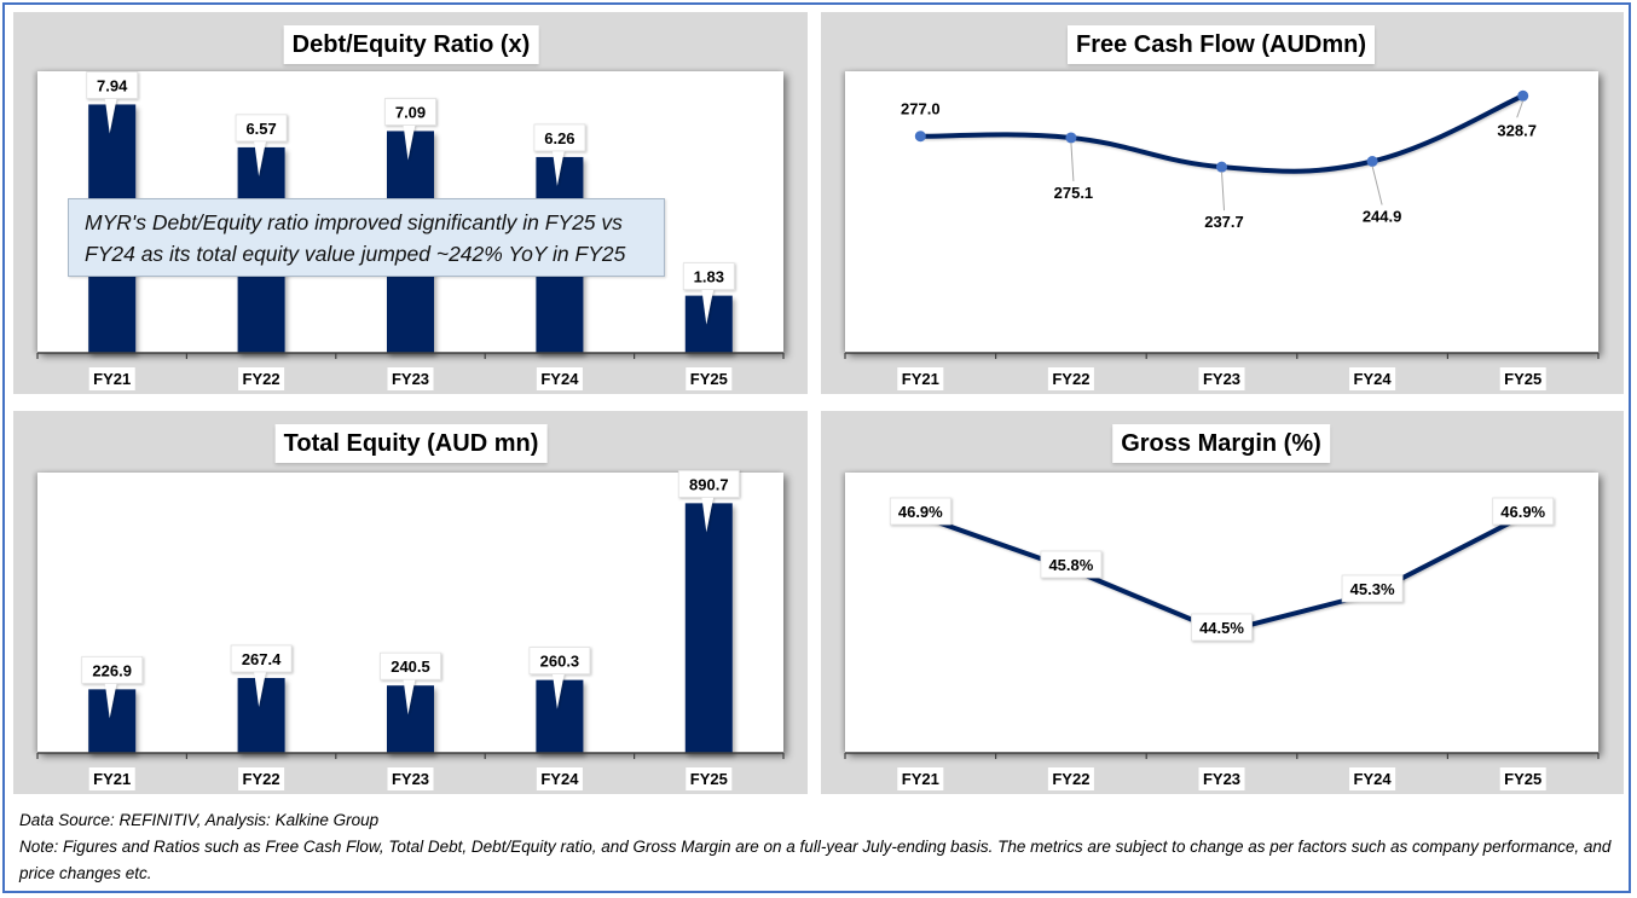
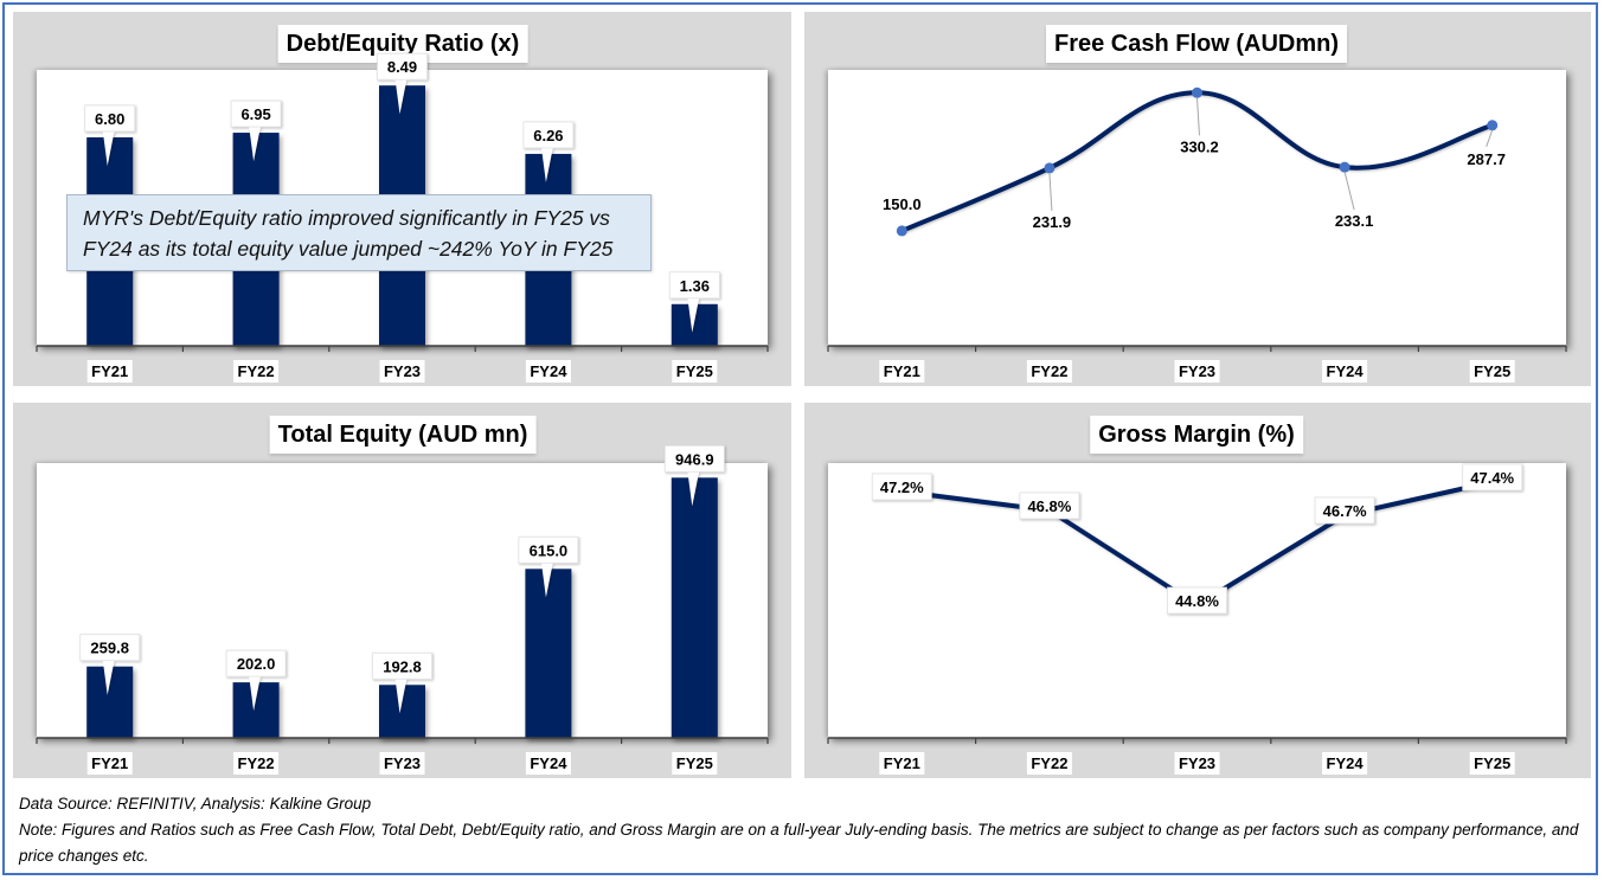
Debt/Equity Ratio (x)/FY21: 7.94 -> 6.80
Debt/Equity Ratio (x)/FY22: 6.57 -> 6.95
Debt/Equity Ratio (x)/FY23: 7.09 -> 8.49
Debt/Equity Ratio (x)/FY25: 1.83 -> 1.36
Free Cash Flow (AUDmn)/FY21: 277.0 -> 150.0
Free Cash Flow (AUDmn)/FY22: 275.1 -> 231.9
Free Cash Flow (AUDmn)/FY23: 237.7 -> 330.2
Free Cash Flow (AUDmn)/FY24: 244.9 -> 233.1
Free Cash Flow (AUDmn)/FY25: 328.7 -> 287.7
Total Equity (AUD mn)/FY21: 226.9 -> 259.8
Total Equity (AUD mn)/FY22: 267.4 -> 202.0
Total Equity (AUD mn)/FY23: 240.5 -> 192.8
Total Equity (AUD mn)/FY24: 260.3 -> 615.0
Total Equity (AUD mn)/FY25: 890.7 -> 946.9
Gross Margin (%)/FY21: 46.9% -> 47.2%
Gross Margin (%)/FY22: 45.8% -> 46.8%
Gross Margin (%)/FY23: 44.5% -> 44.8%
Gross Margin (%)/FY24: 45.3% -> 46.7%
Gross Margin (%)/FY25: 46.9% -> 47.4%
